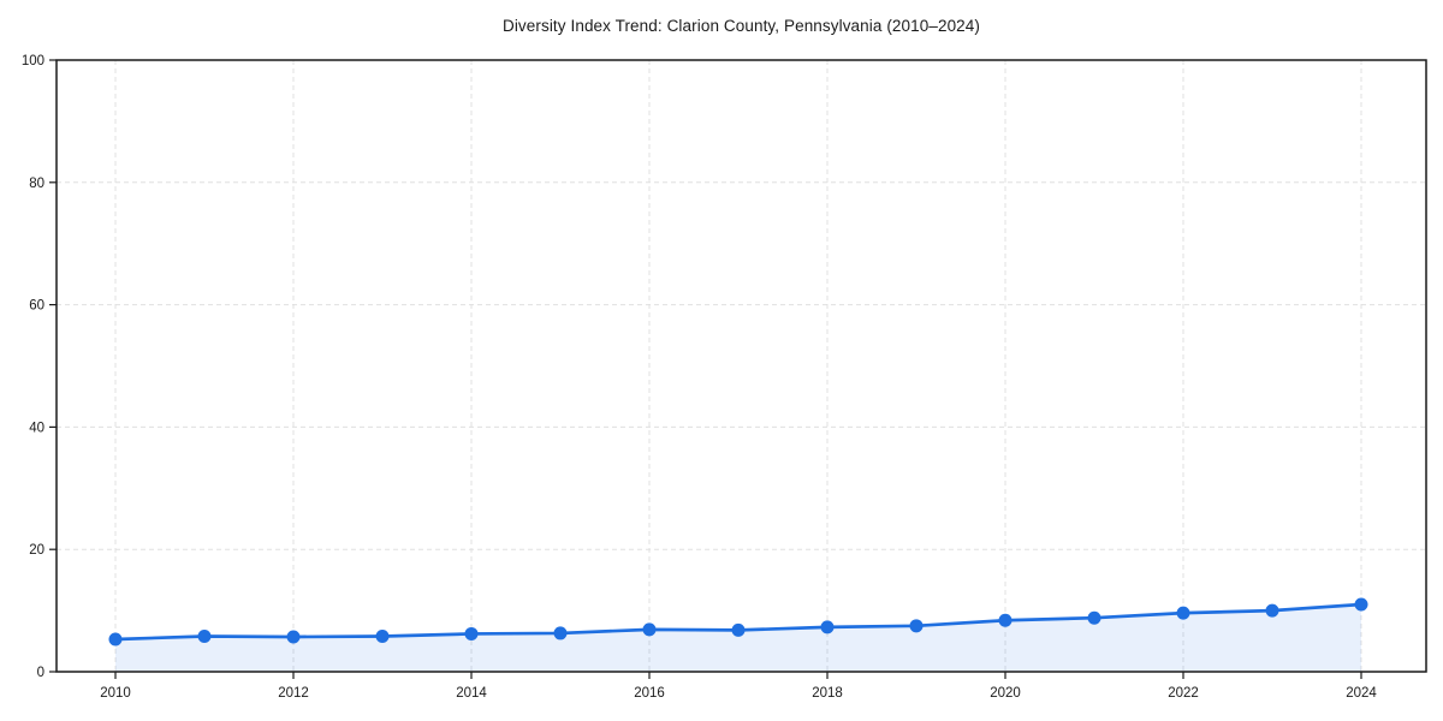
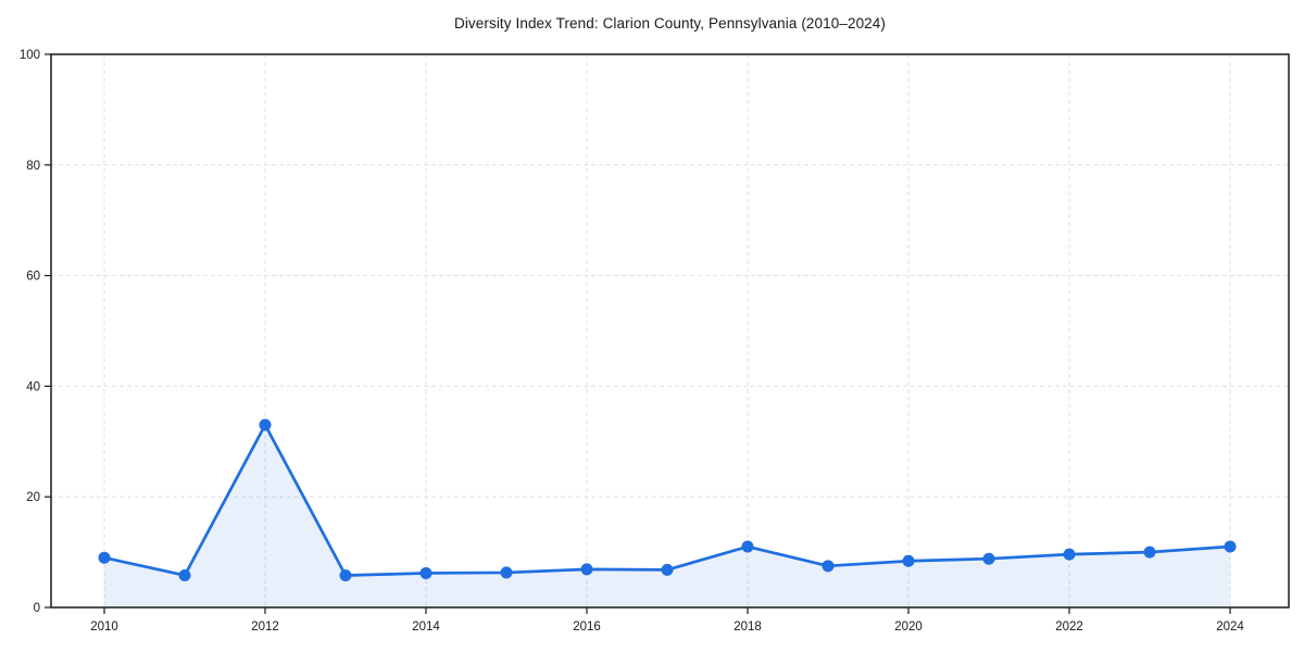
2010: 5 -> 9
2012: 6 -> 33
2018: 7 -> 11
